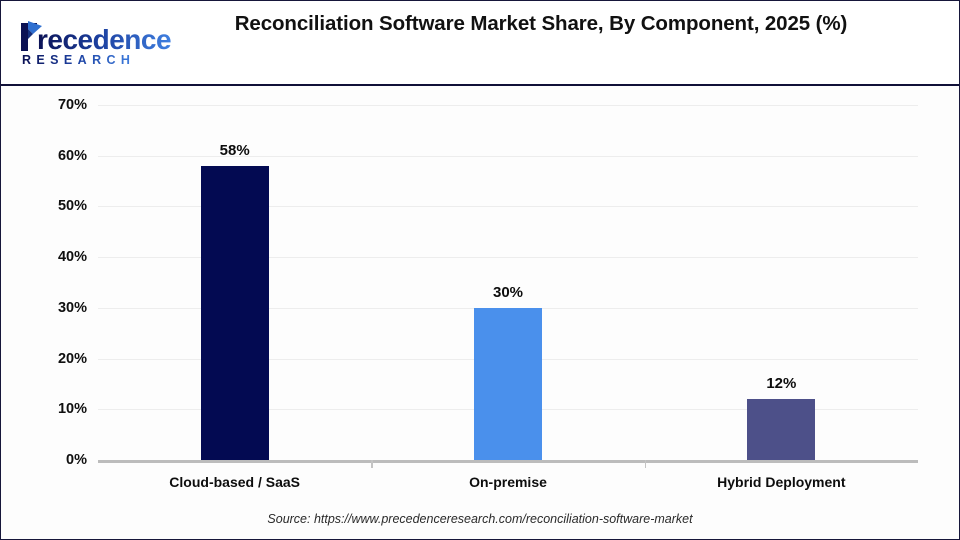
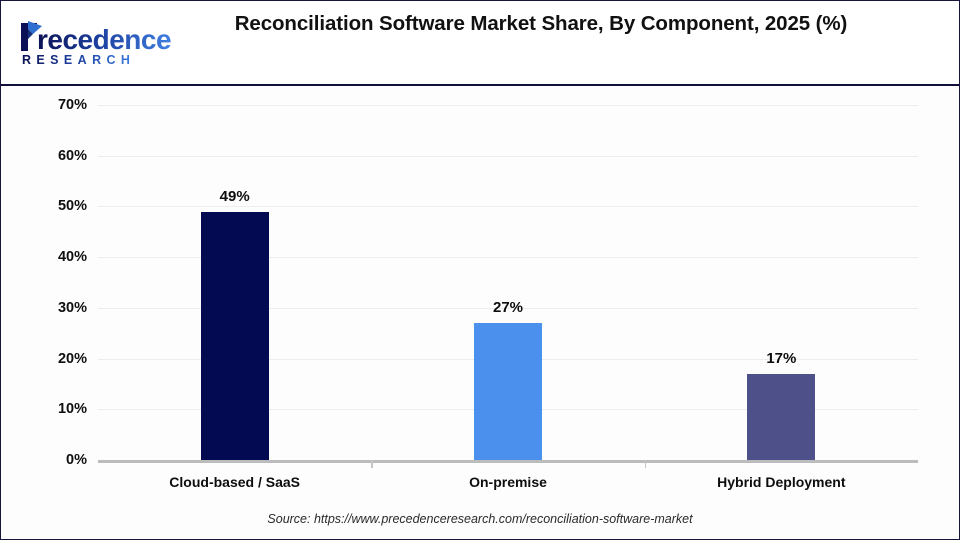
Cloud-based / SaaS: 58% -> 49%
On-premise: 30% -> 27%
Hybrid Deployment: 12% -> 17%
